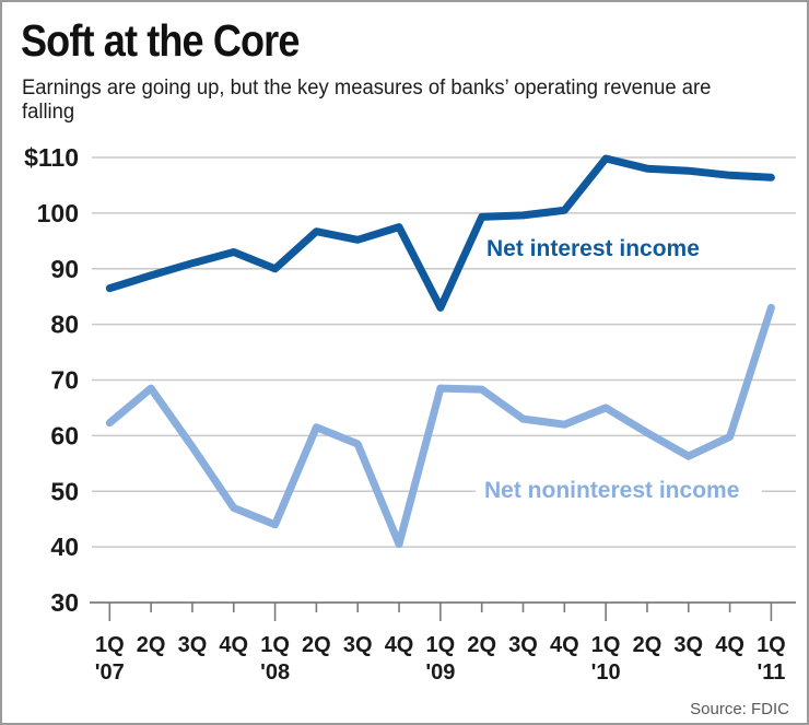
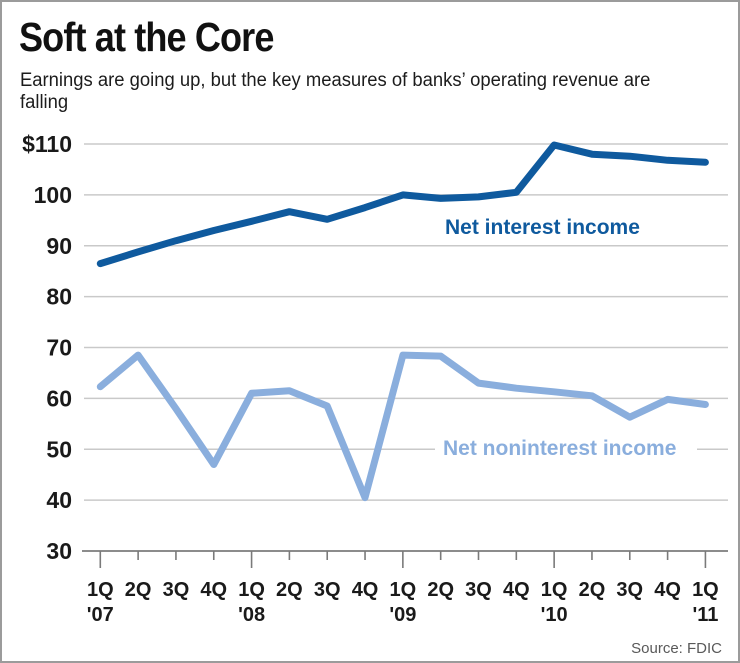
Net interest income/1Q'08: $90 -> $95
Net noninterest income/1Q'08: $44 -> $61
Net interest income/1Q'09: $83 -> $100
Net noninterest income/1Q'10: $65 -> $61
Net noninterest income/1Q'11: $83 -> $59
